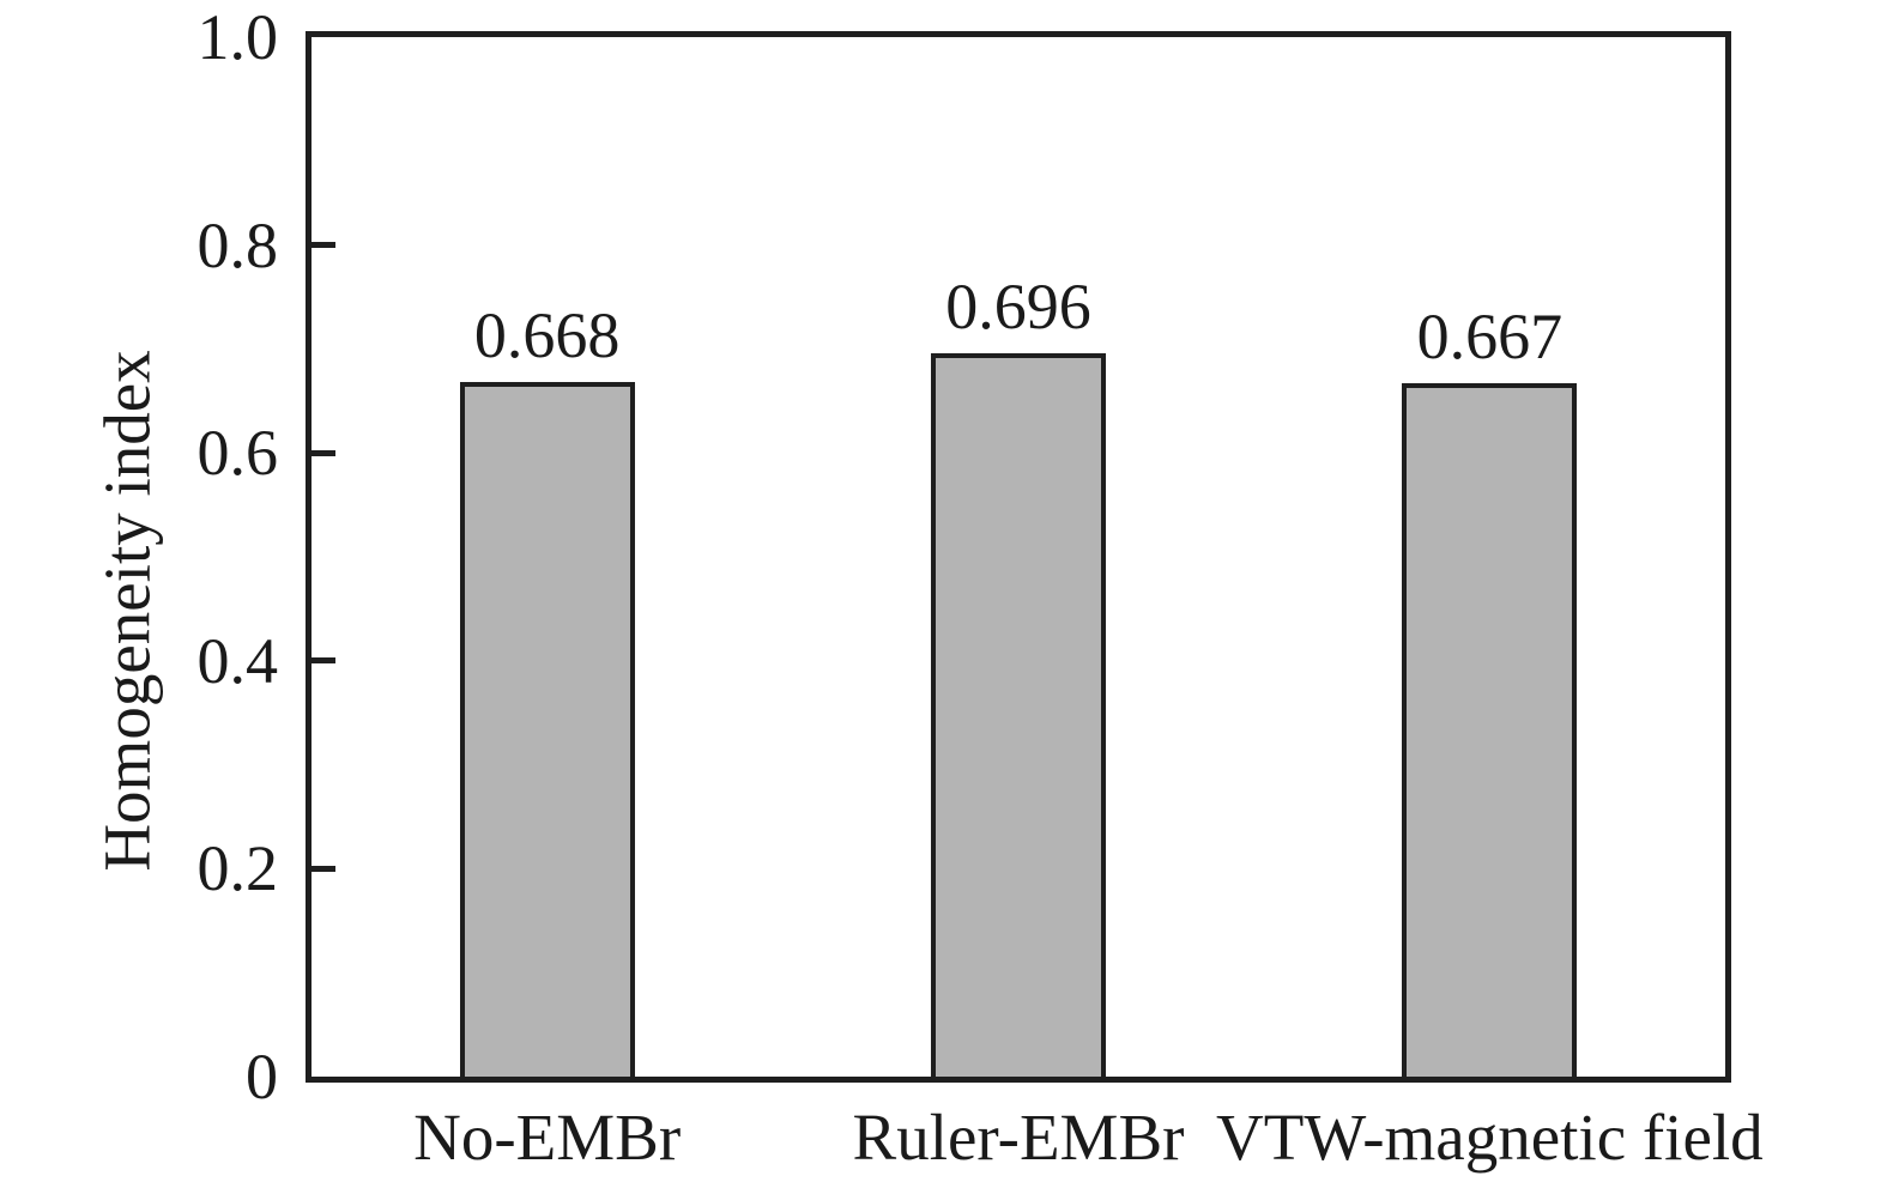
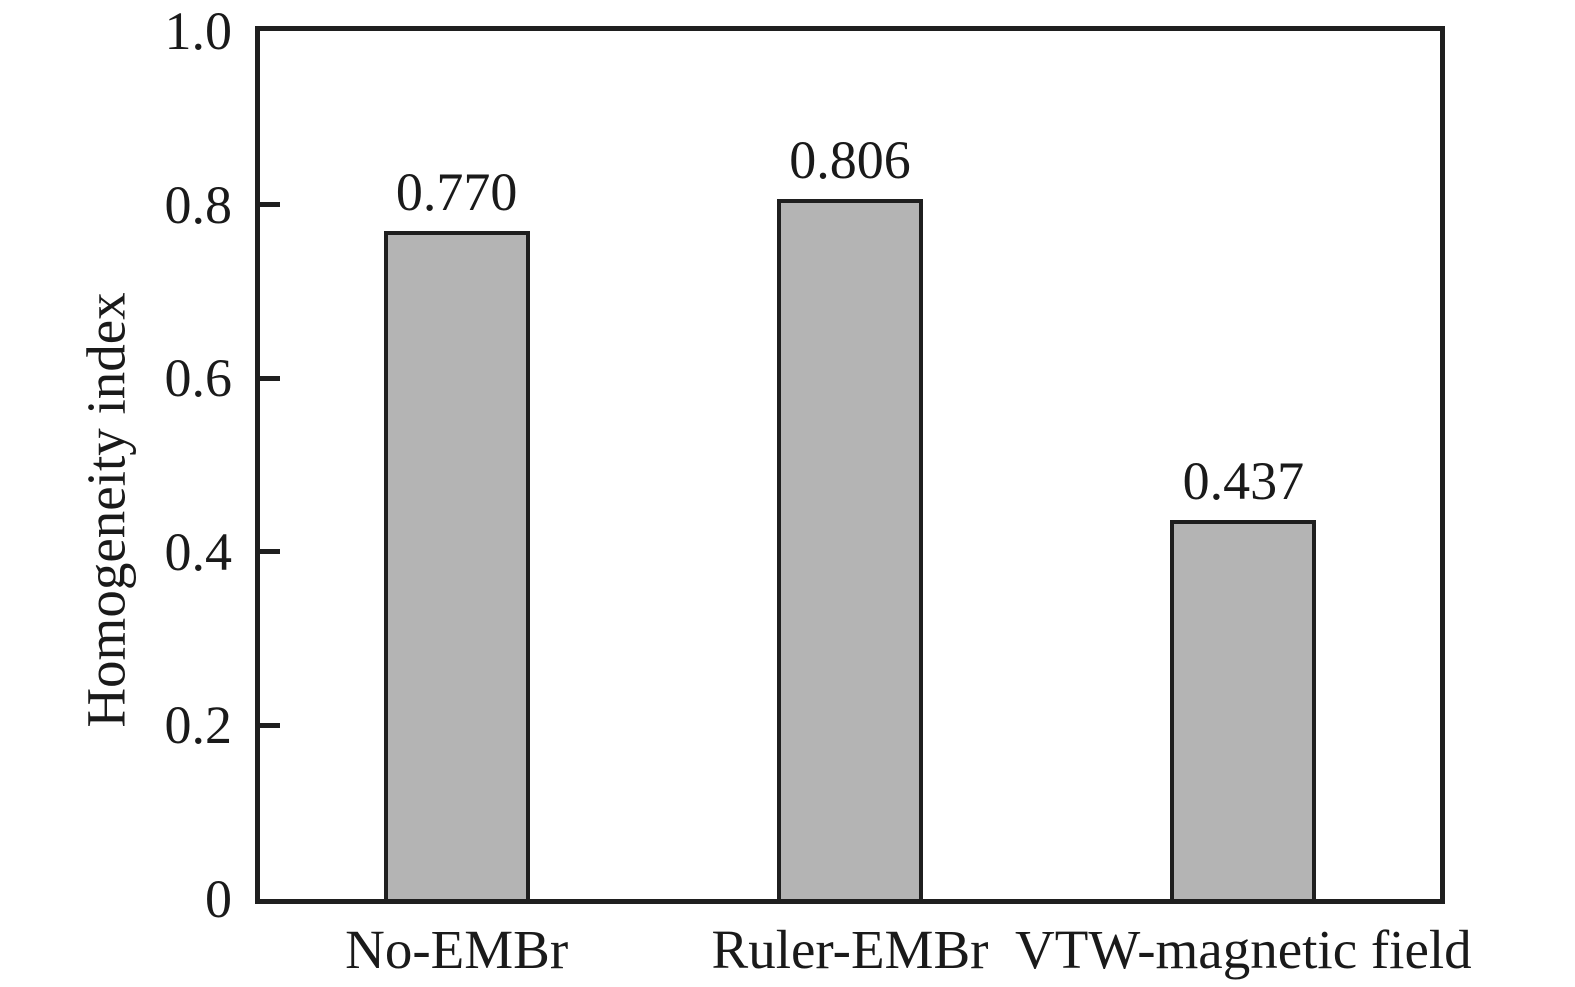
No-EMBr: 0.668 -> 0.770
Ruler-EMBr: 0.696 -> 0.806
VTW-magnetic field: 0.667 -> 0.437
